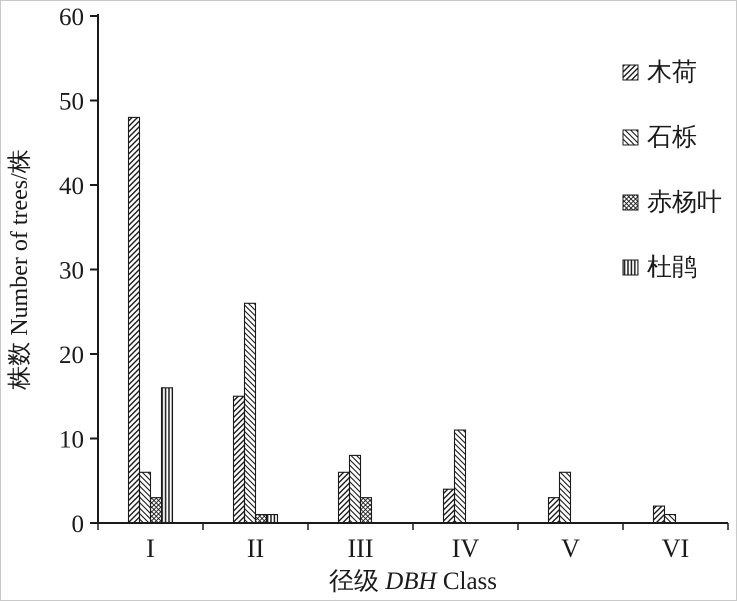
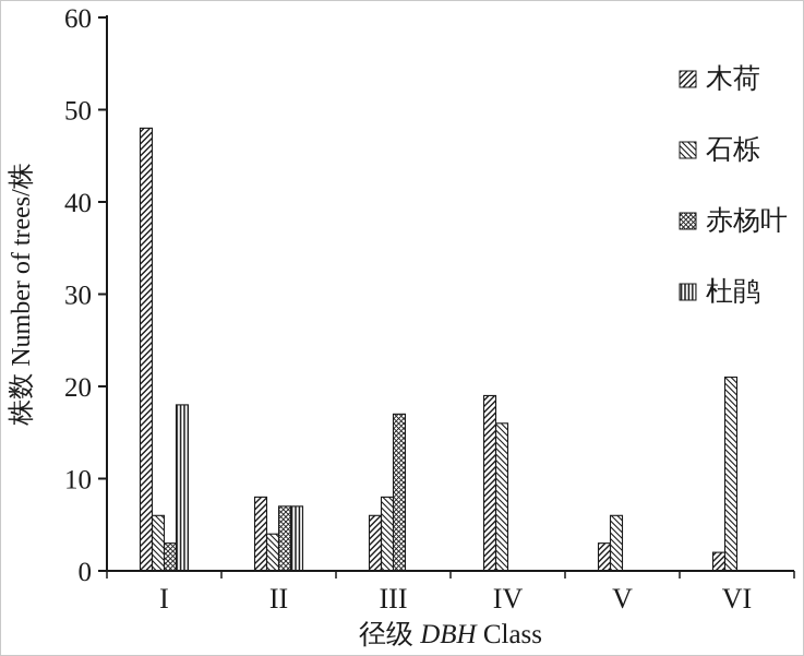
杜鹃/I: 16 -> 18
木荷/II: 15 -> 8
石栎/II: 26 -> 4
赤杨叶/II: 1 -> 7
杜鹃/II: 1 -> 7
赤杨叶/III: 3 -> 17
木荷/IV: 4 -> 19
石栎/IV: 11 -> 16
石栎/VI: 1 -> 21
